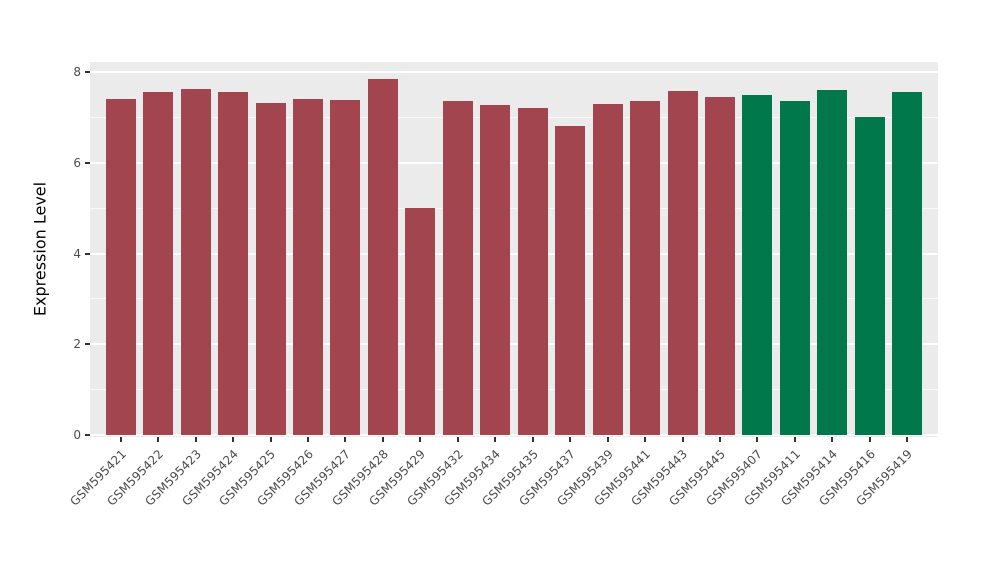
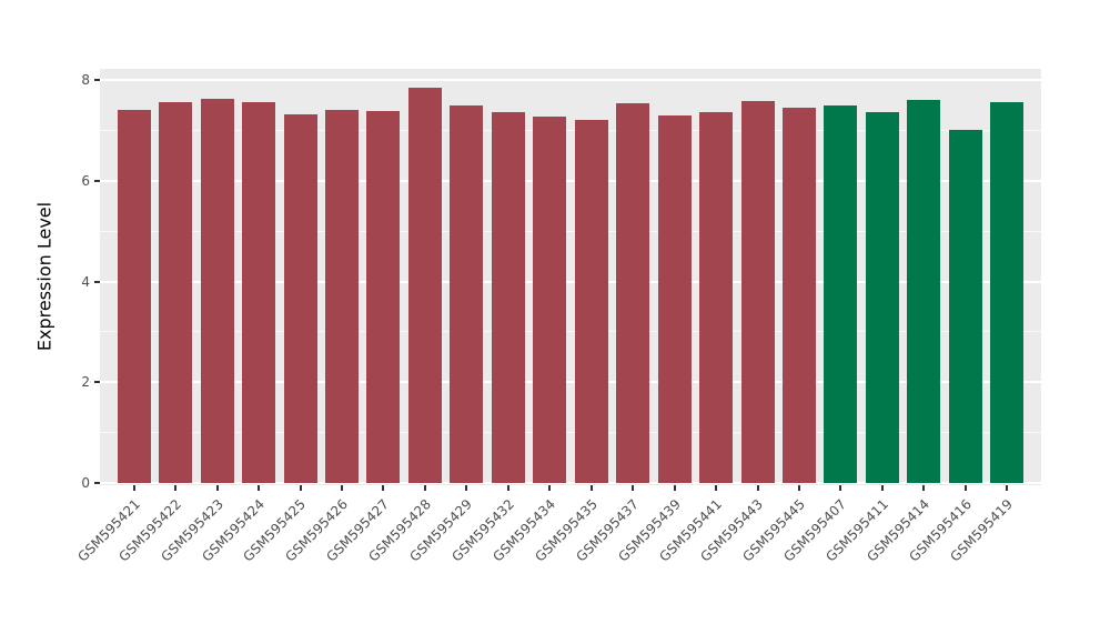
GSM595429: 5.0 -> 7.5
GSM595437: 6.8 -> 7.5
